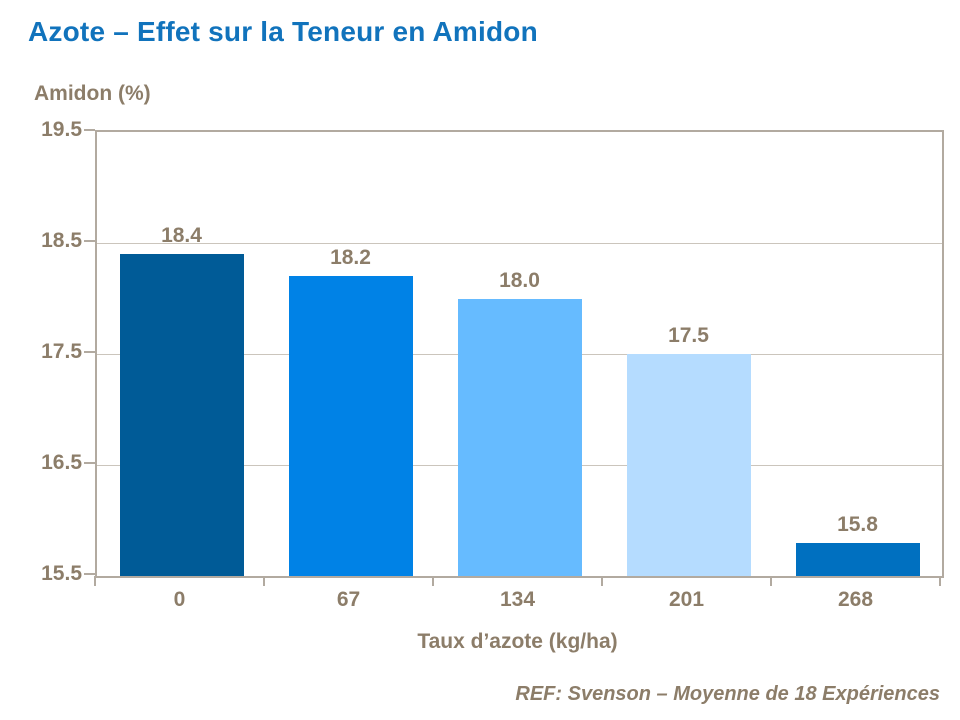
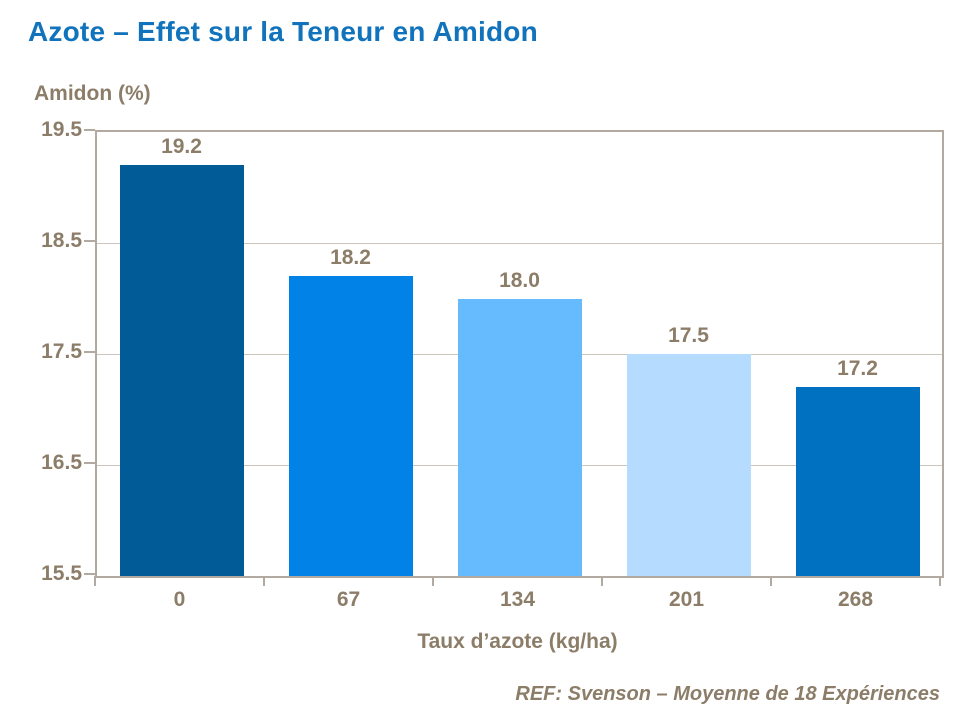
0: 18.4 -> 19.2
268: 15.8 -> 17.2
